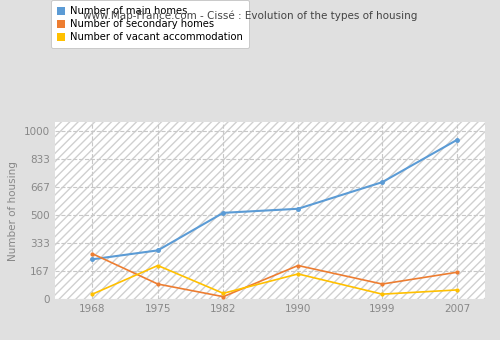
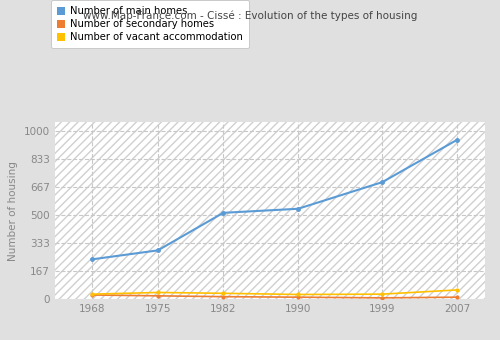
Number of secondary homes/1968: 270 -> 20
Number of secondary homes/1975: 90 -> 20
Number of vacant accommodation/1975: 200 -> 40
Number of secondary homes/1990: 200 -> 10
Number of vacant accommodation/1990: 150 -> 30
Number of secondary homes/1999: 90 -> 10
Number of secondary homes/2007: 160 -> 10
